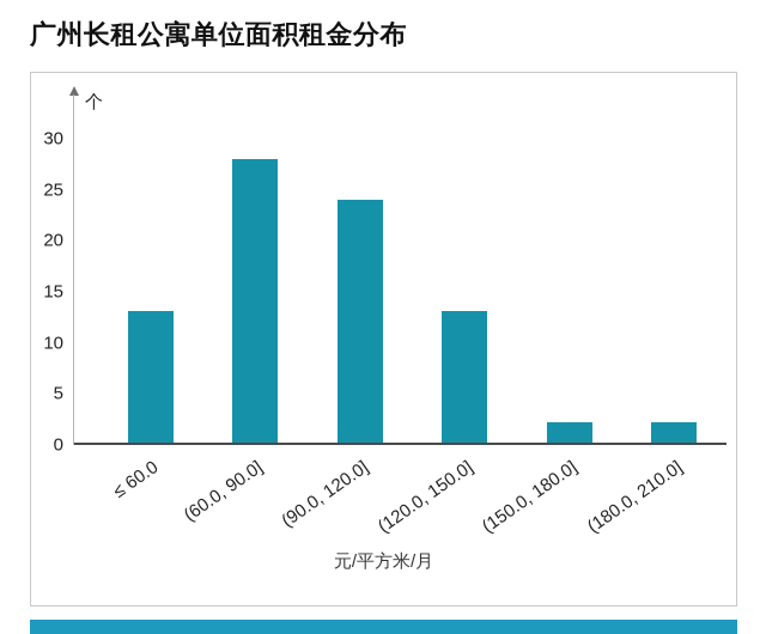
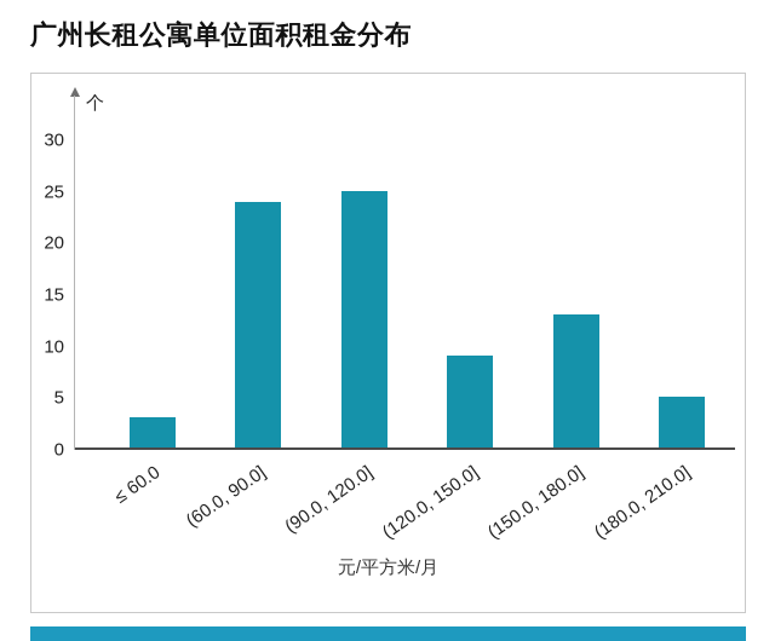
≤ 60.0: 13 -> 3
(60.0, 90.0]: 28 -> 24
(90.0, 120.0]: 24 -> 25
(120.0, 150.0]: 13 -> 9
(150.0, 180.0]: 2 -> 13
(180.0, 210.0]: 2 -> 5
